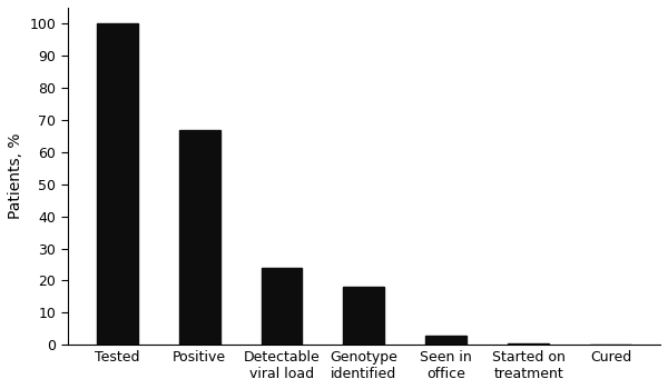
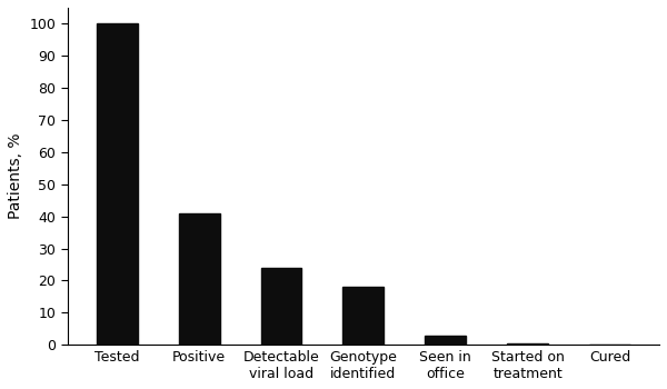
Positive: 67.0 -> 41.0
